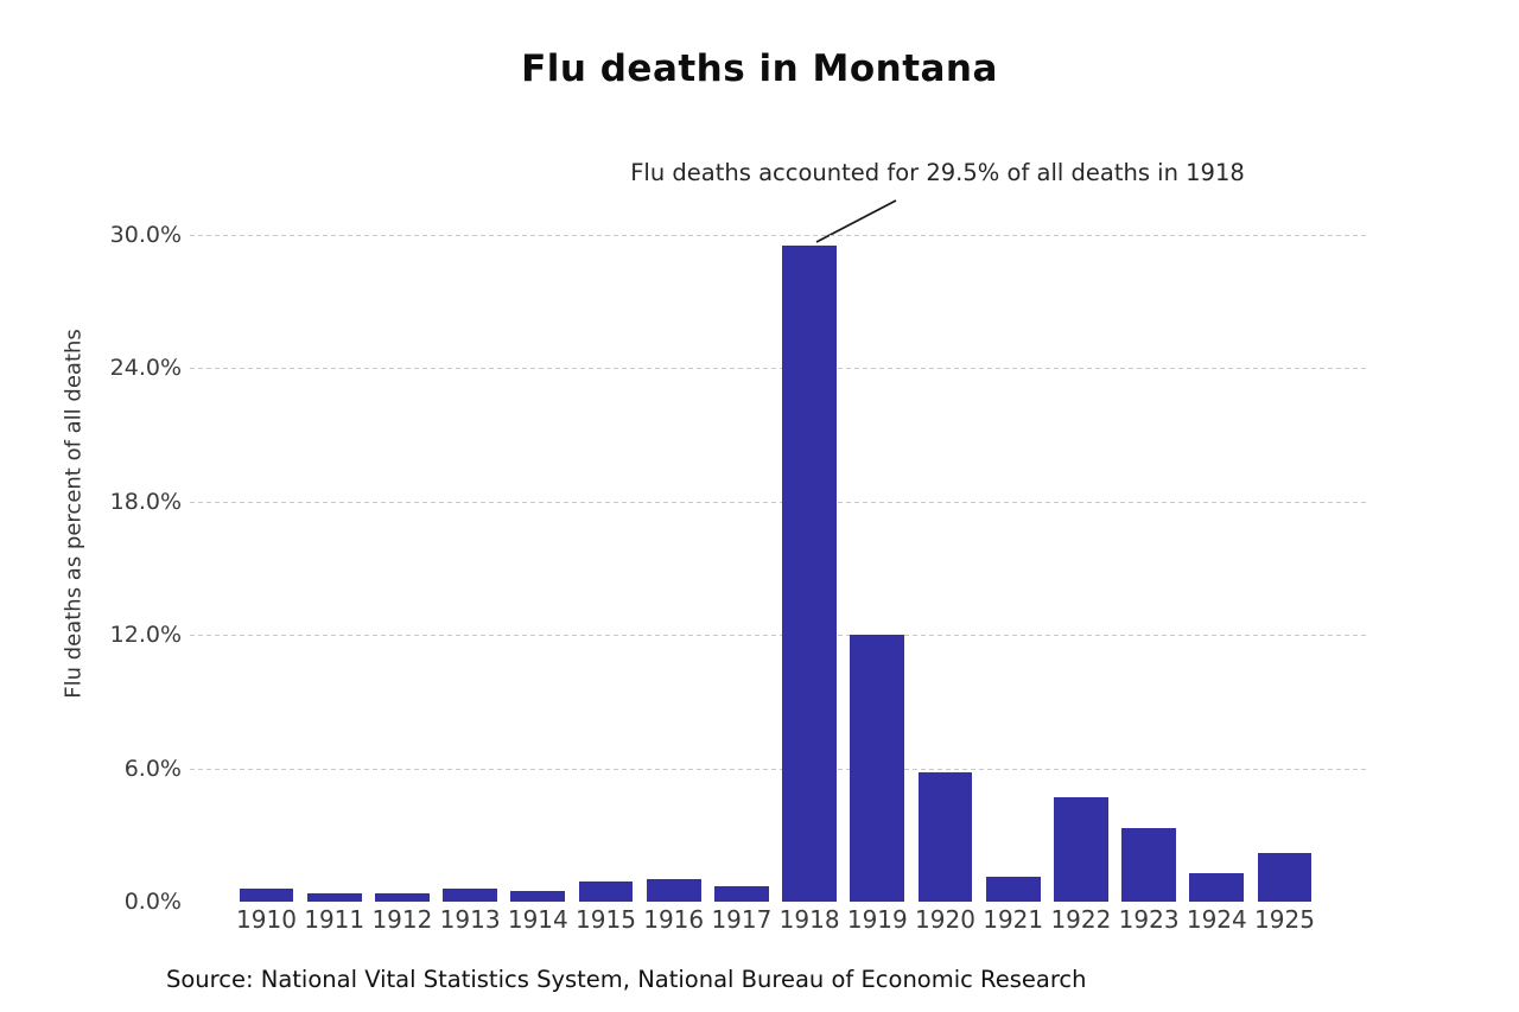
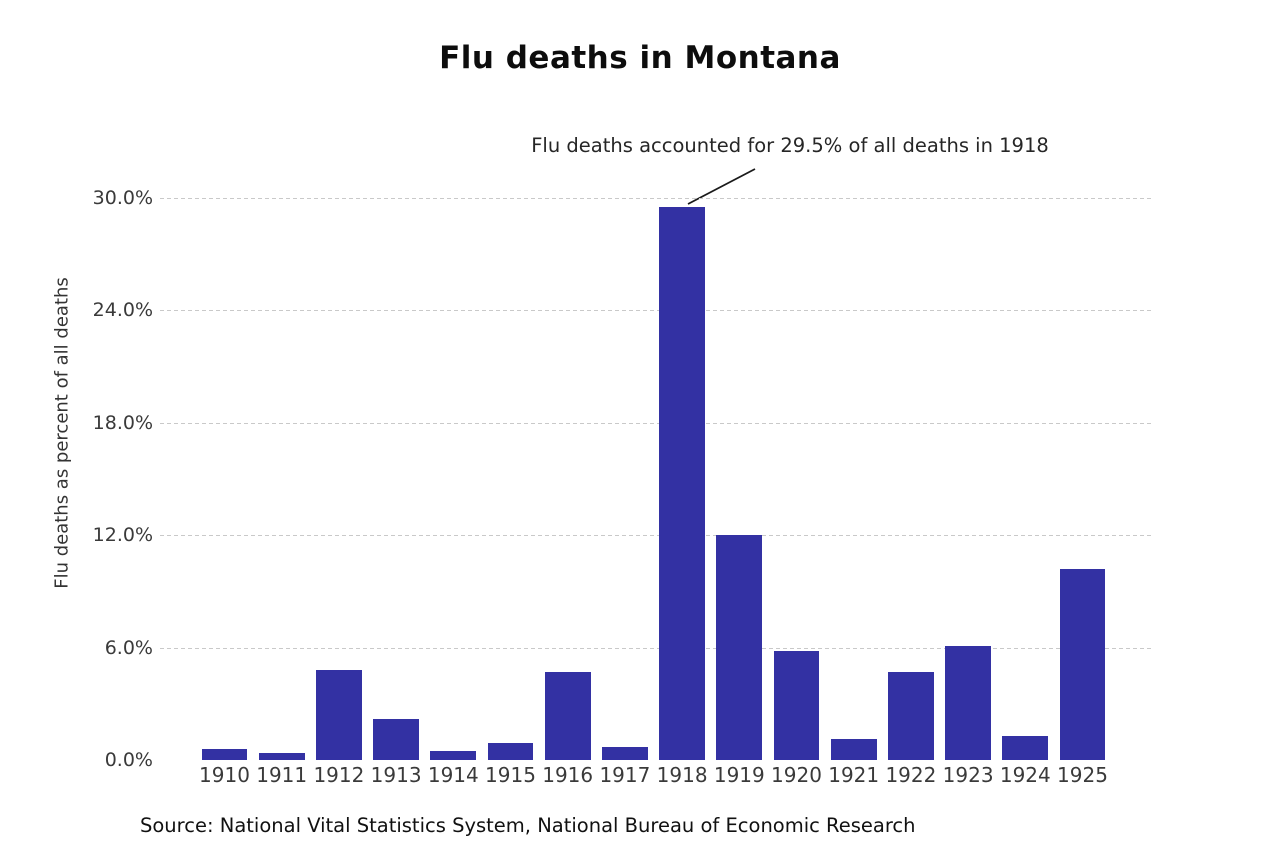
1912: 0.4% -> 4.8%
1913: 0.6% -> 2.2%
1916: 1.0% -> 4.7%
1923: 3.3% -> 6.1%
1925: 2.2% -> 10.2%
